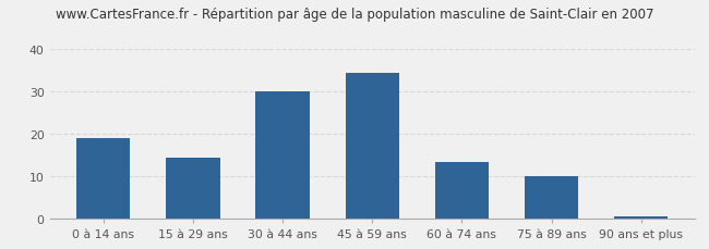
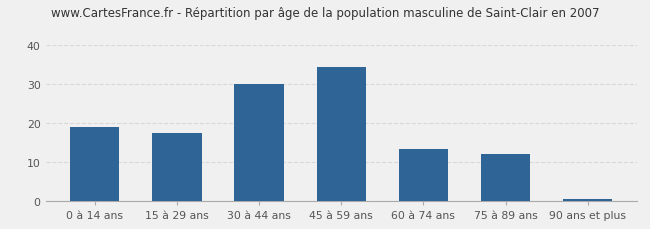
15 à 29 ans: 14.5 -> 17.5
75 à 89 ans: 10.2 -> 12.0
